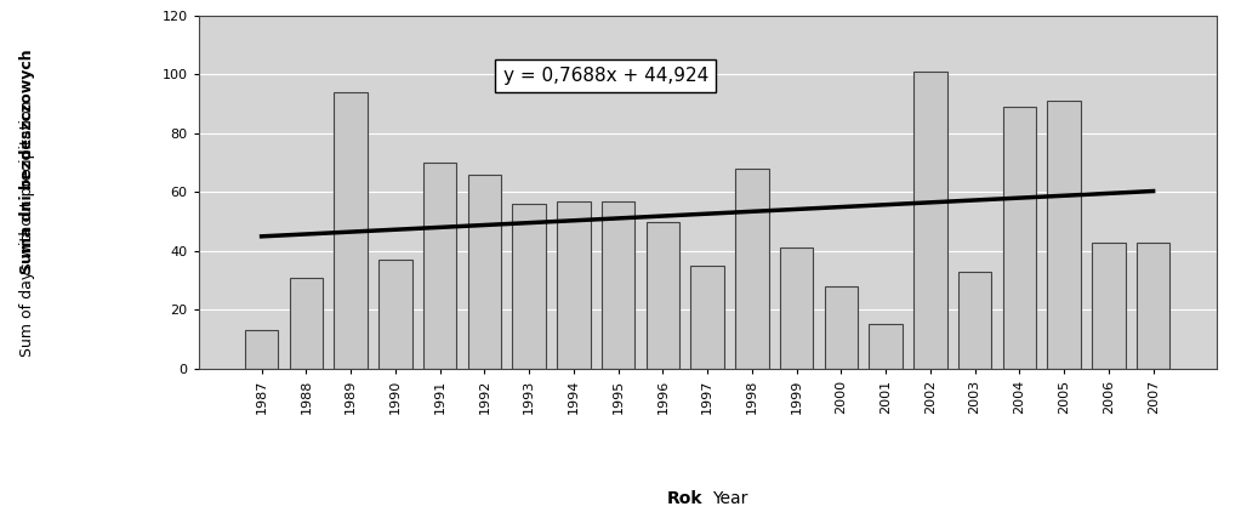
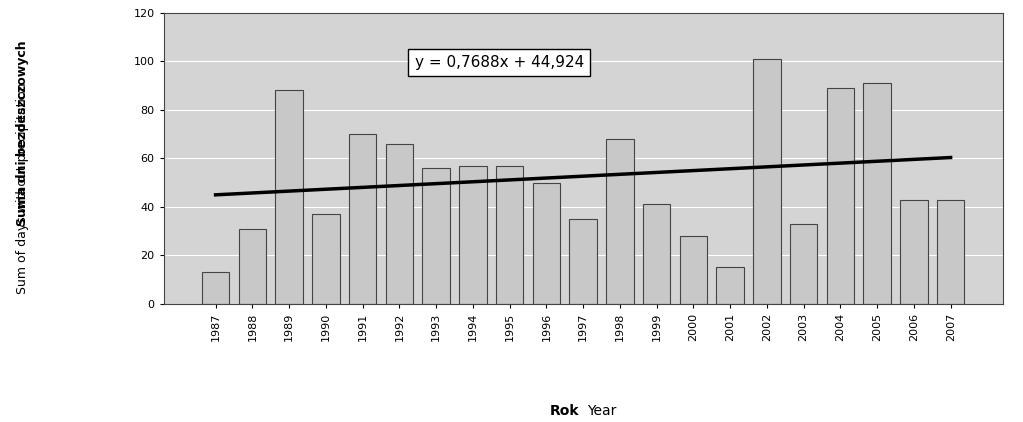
1989: 94 -> 88
